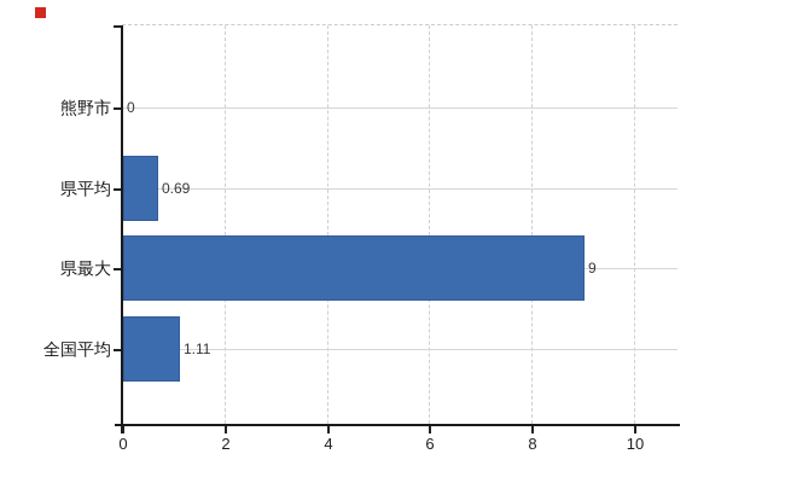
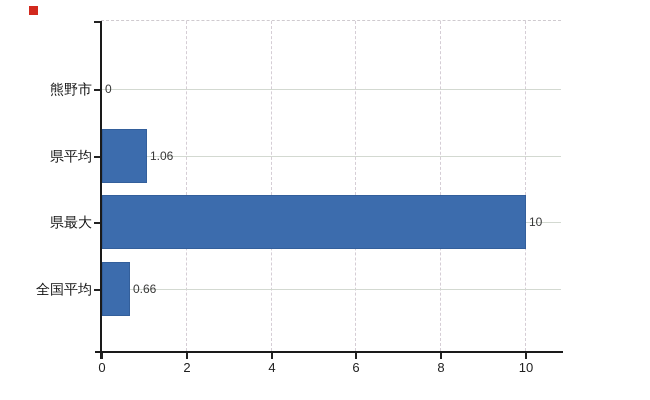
県平均: 0.69 -> 1.06
県最大: 9 -> 10
全国平均: 1.11 -> 0.66
